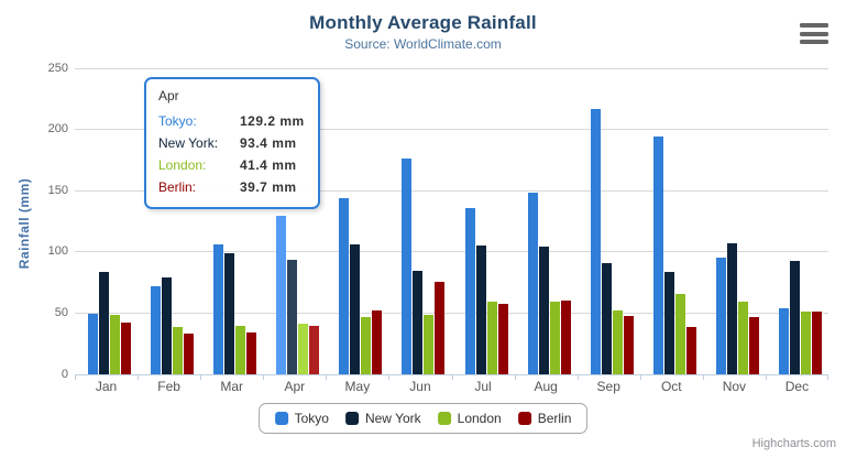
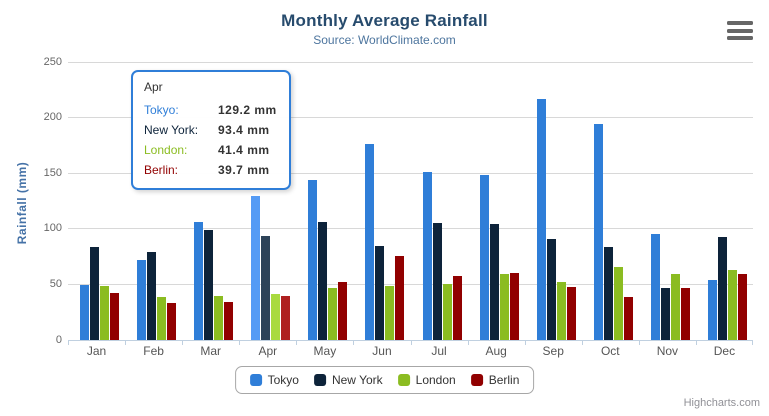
Tokyo/Jul: 136 -> 151
London/Jul: 59 -> 50
New York/Nov: 107 -> 47
London/Dec: 51 -> 63
Berlin/Dec: 51 -> 59
